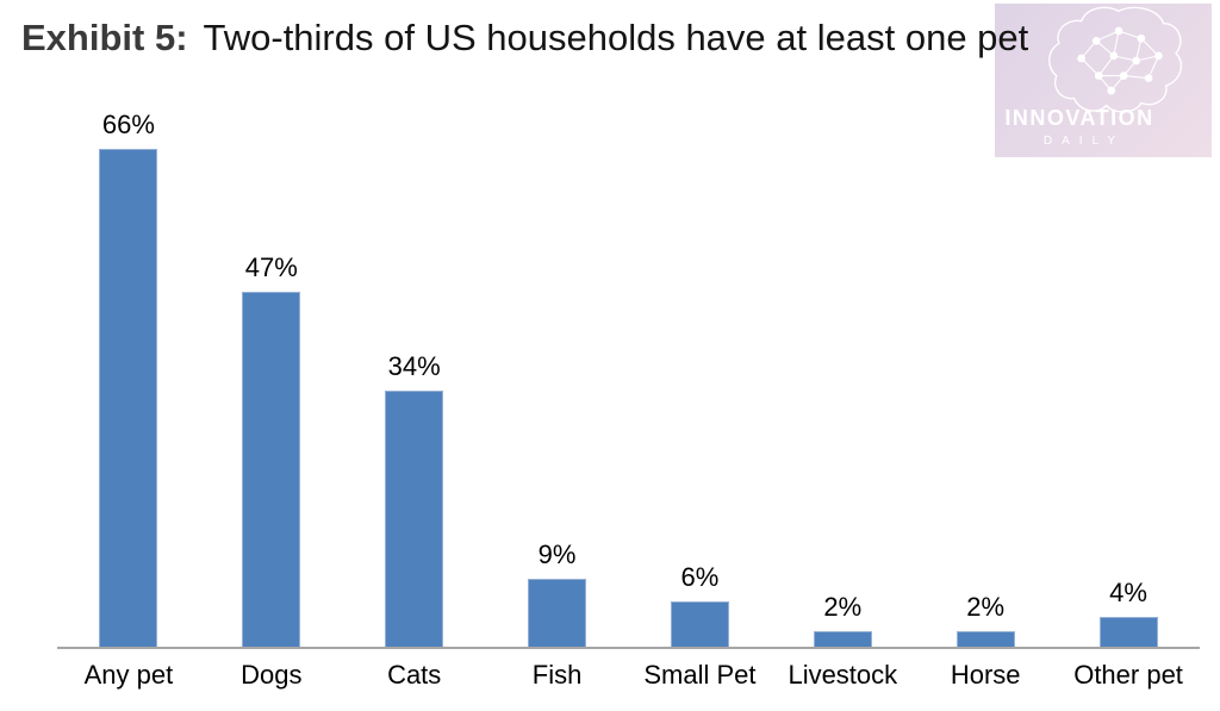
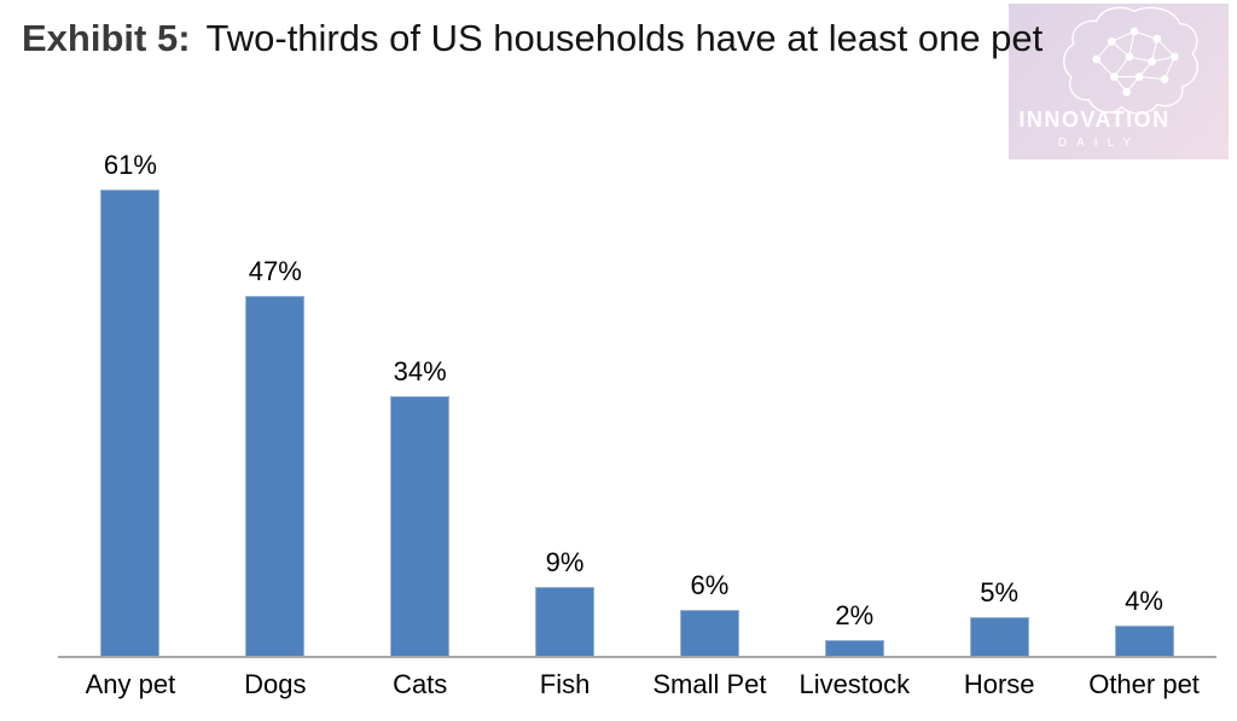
Any pet: 66% -> 61%
Horse: 2% -> 5%
